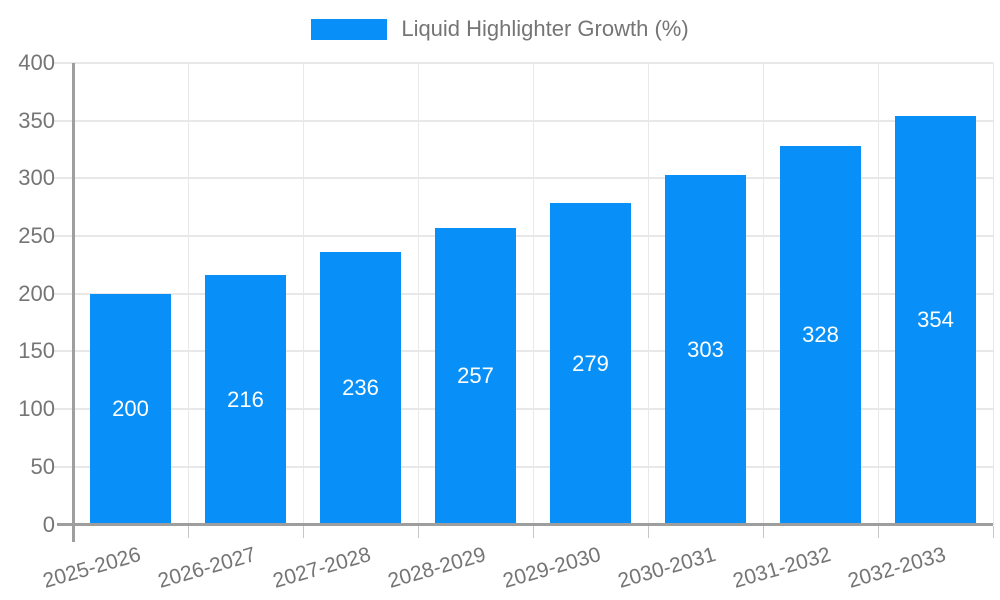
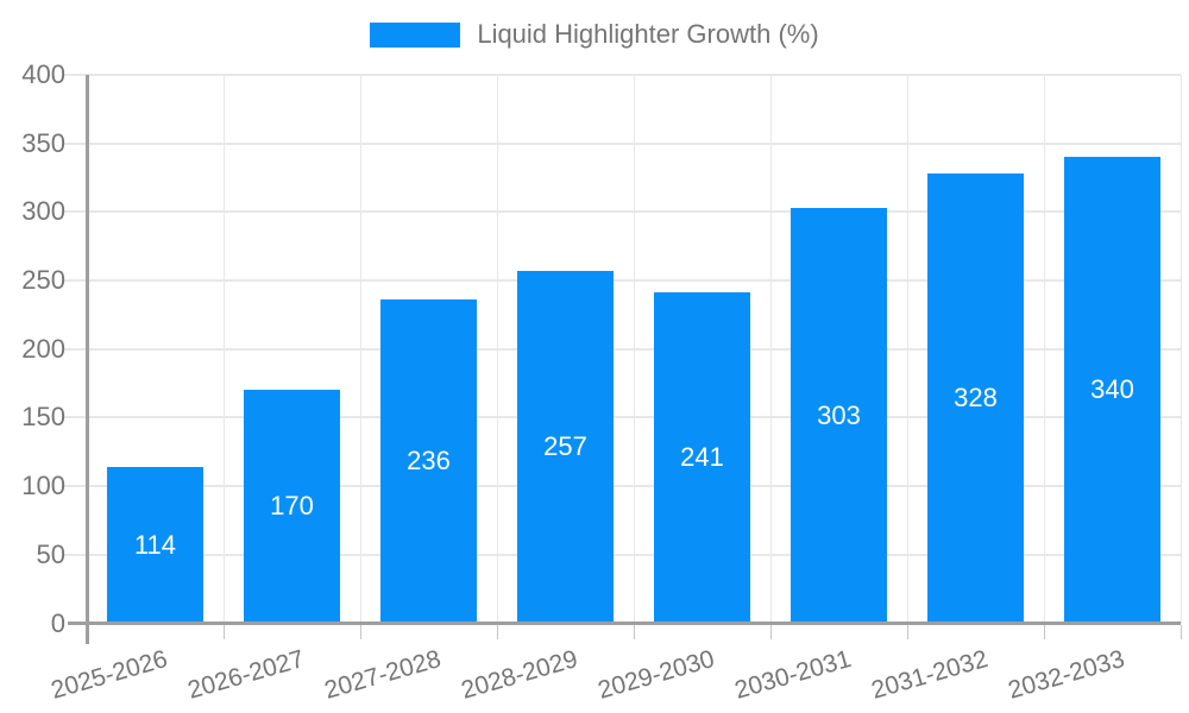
2025-2026: 200 -> 114
2026-2027: 216 -> 170
2029-2030: 279 -> 241
2032-2033: 354 -> 340
